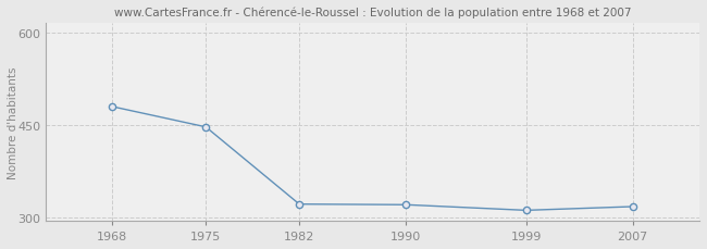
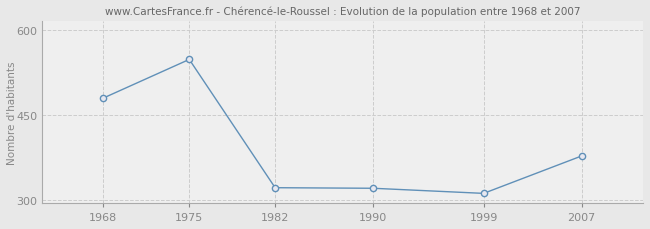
1975: 447 -> 548
2007: 318 -> 378
